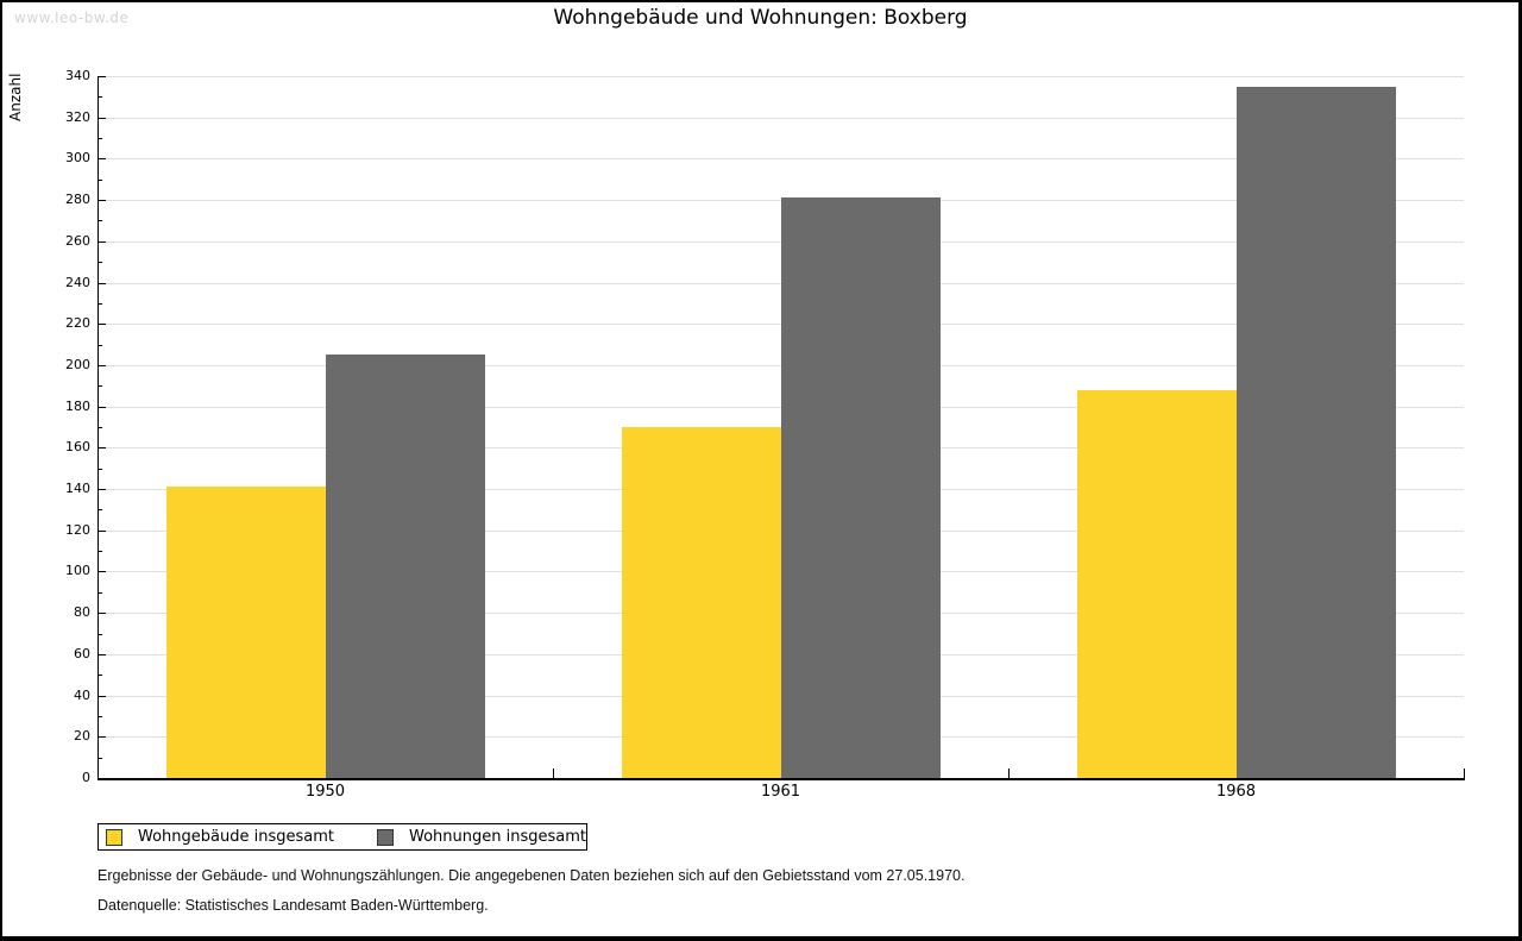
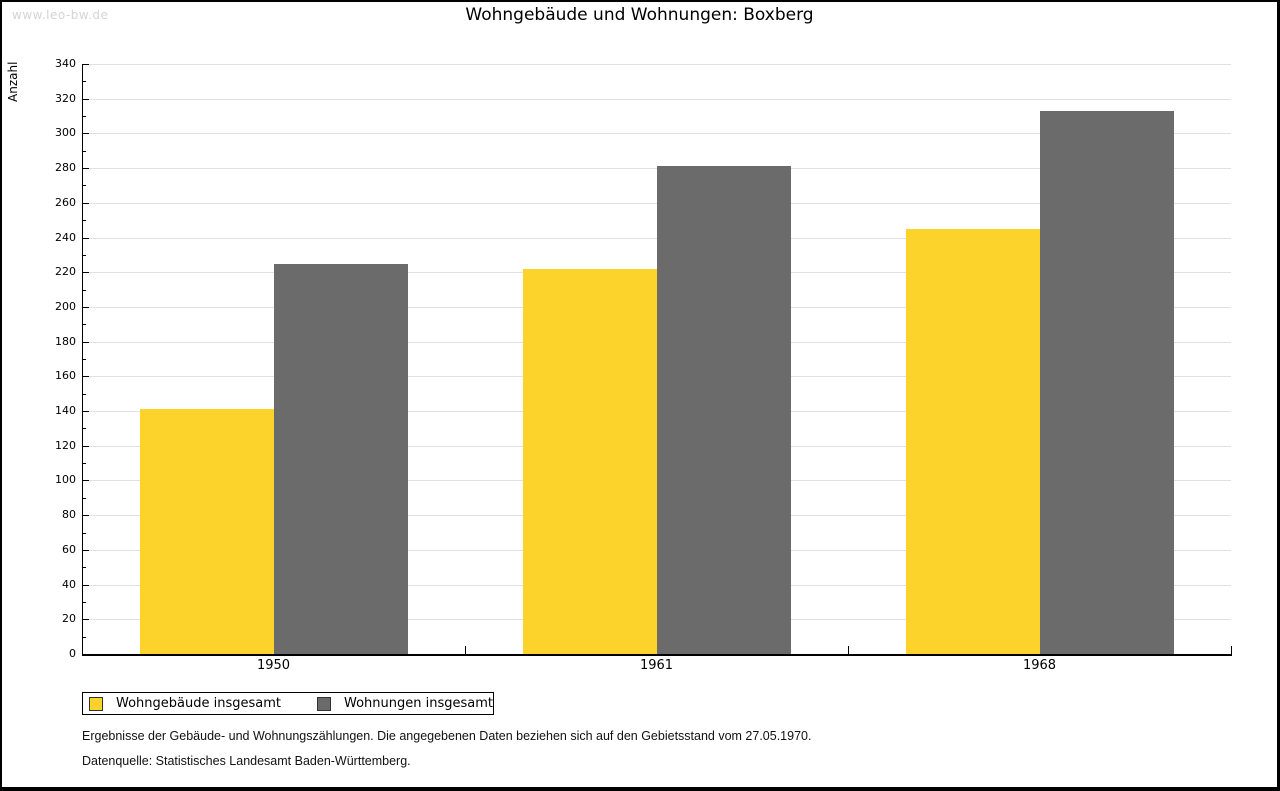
Wohnungen insgesamt/1950: 205 -> 225
Wohngebäude insgesamt/1961: 170 -> 222
Wohngebäude insgesamt/1968: 188 -> 245
Wohnungen insgesamt/1968: 335 -> 313
